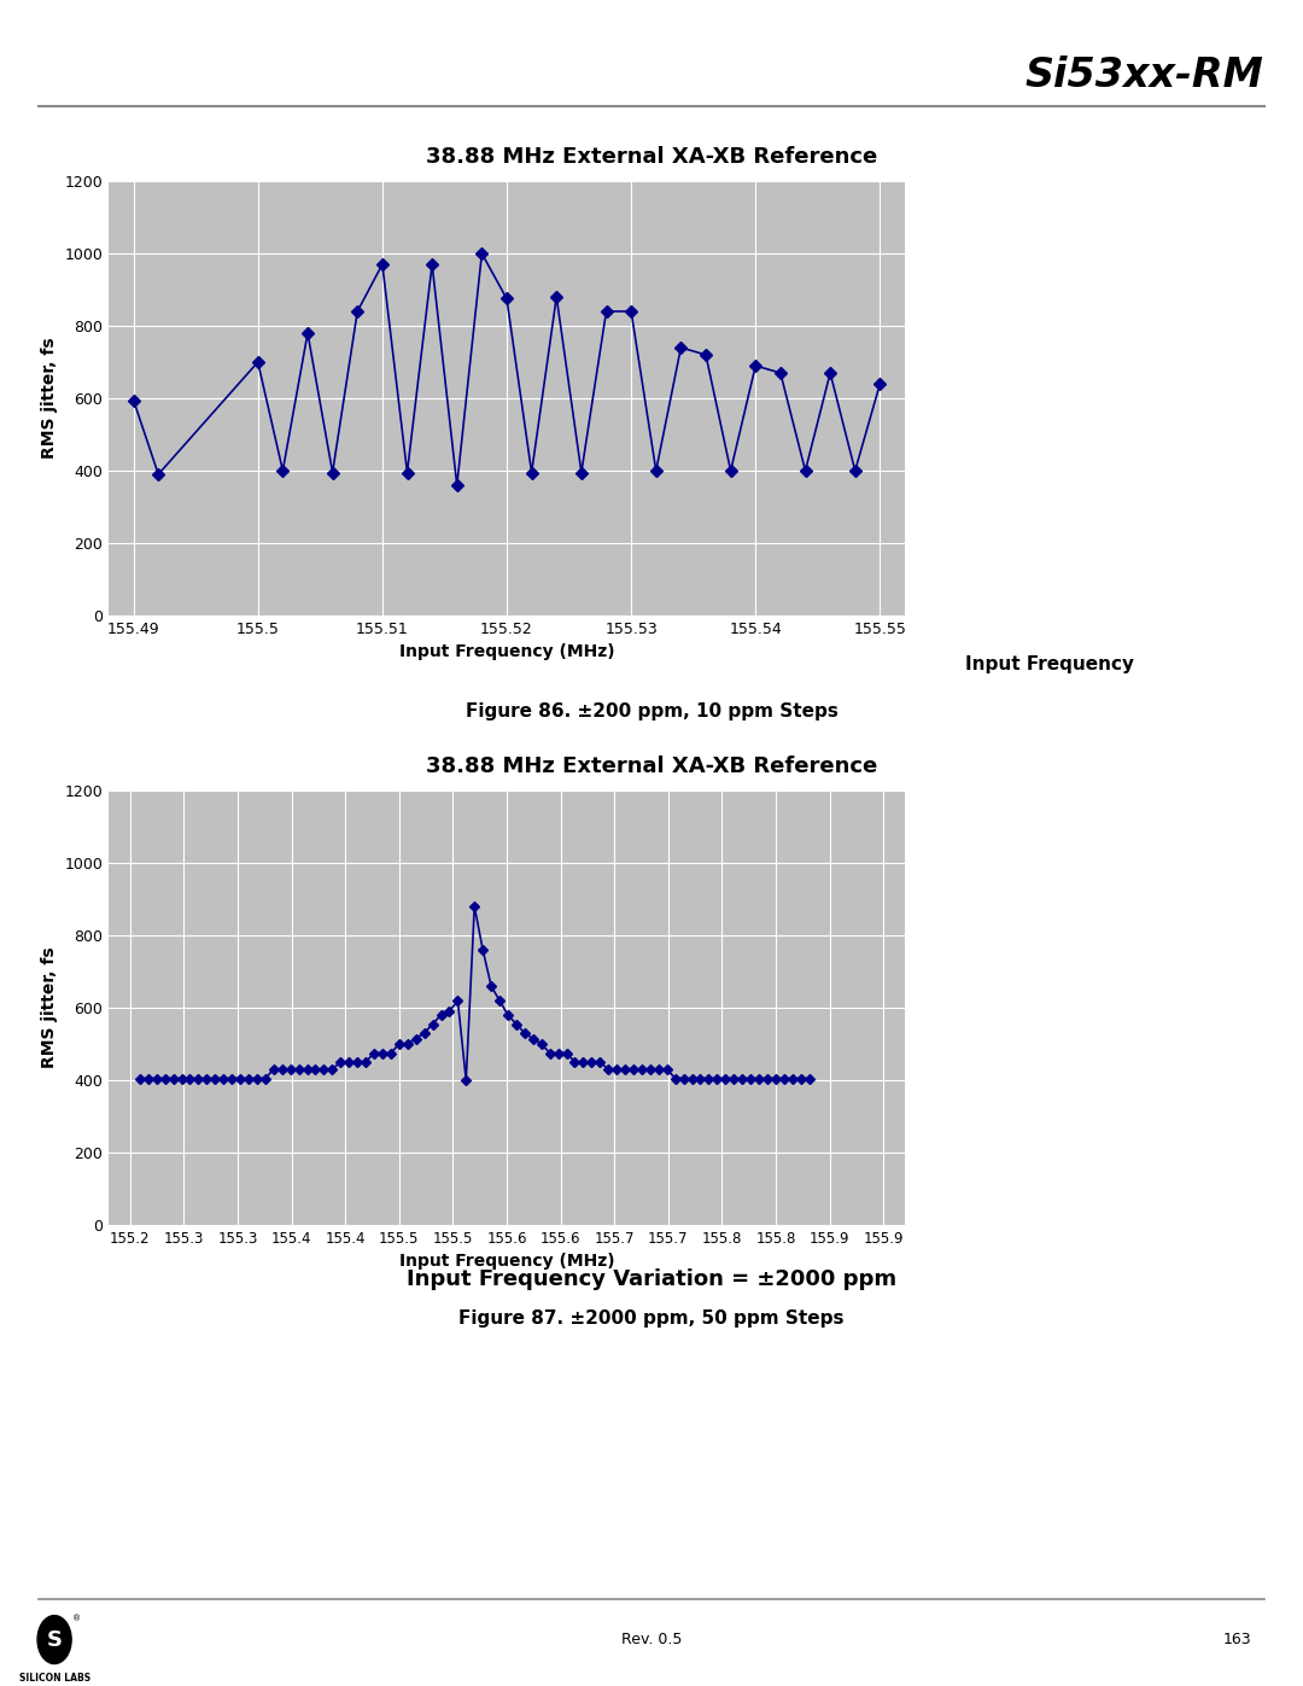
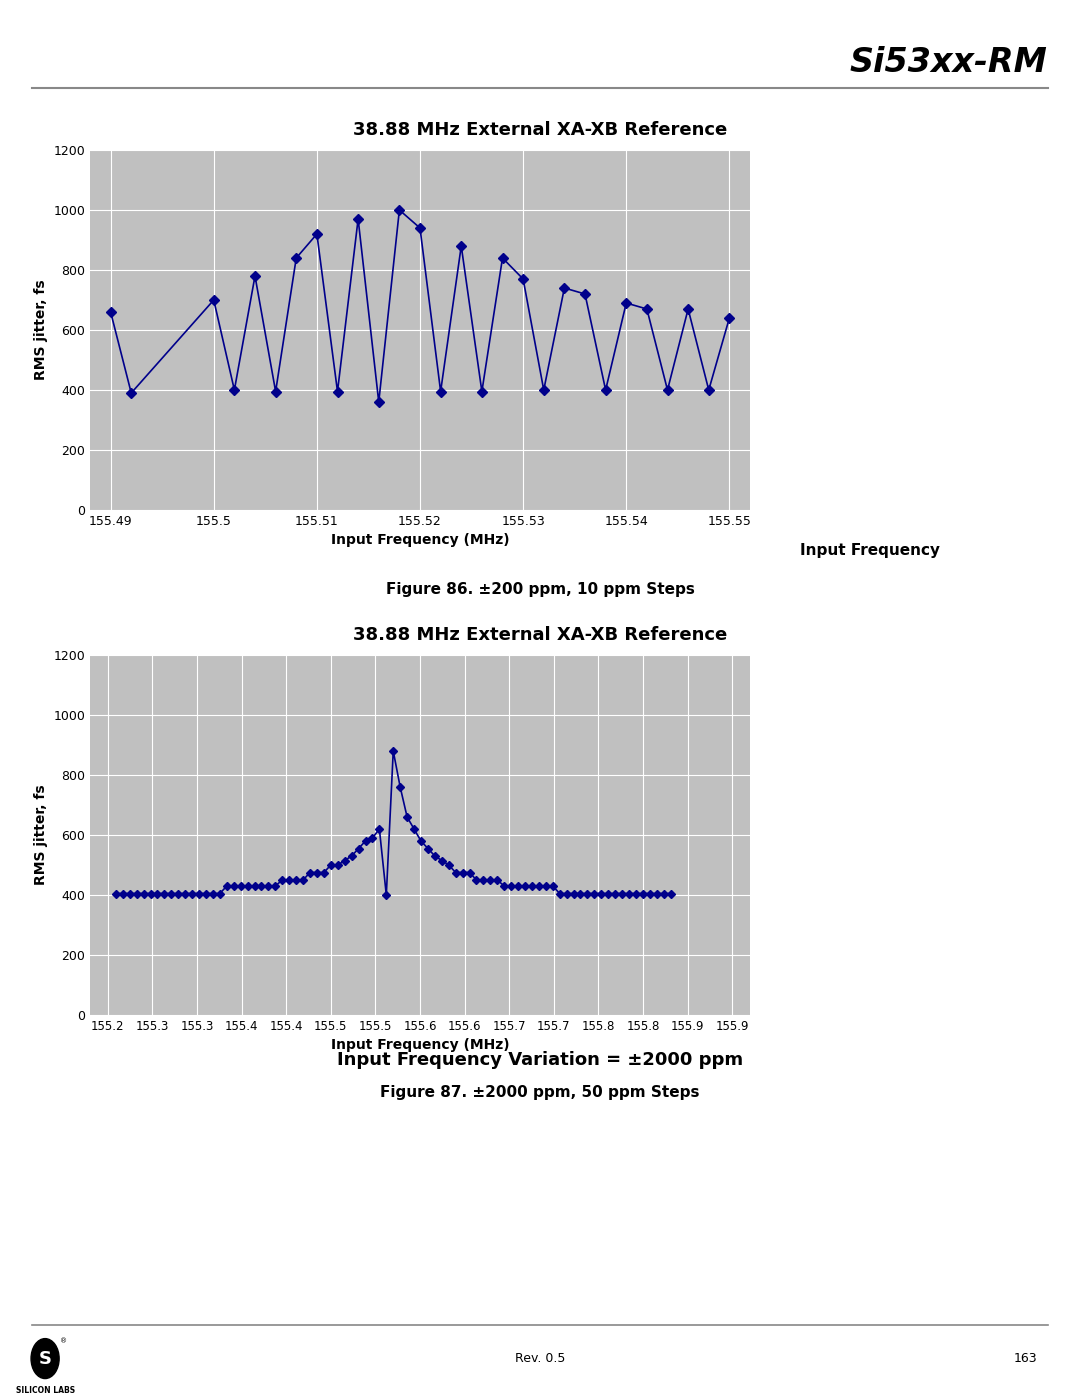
155.49: 595 -> 660
155.51: 970 -> 920
155.52: 875 -> 940
155.53: 840 -> 770
